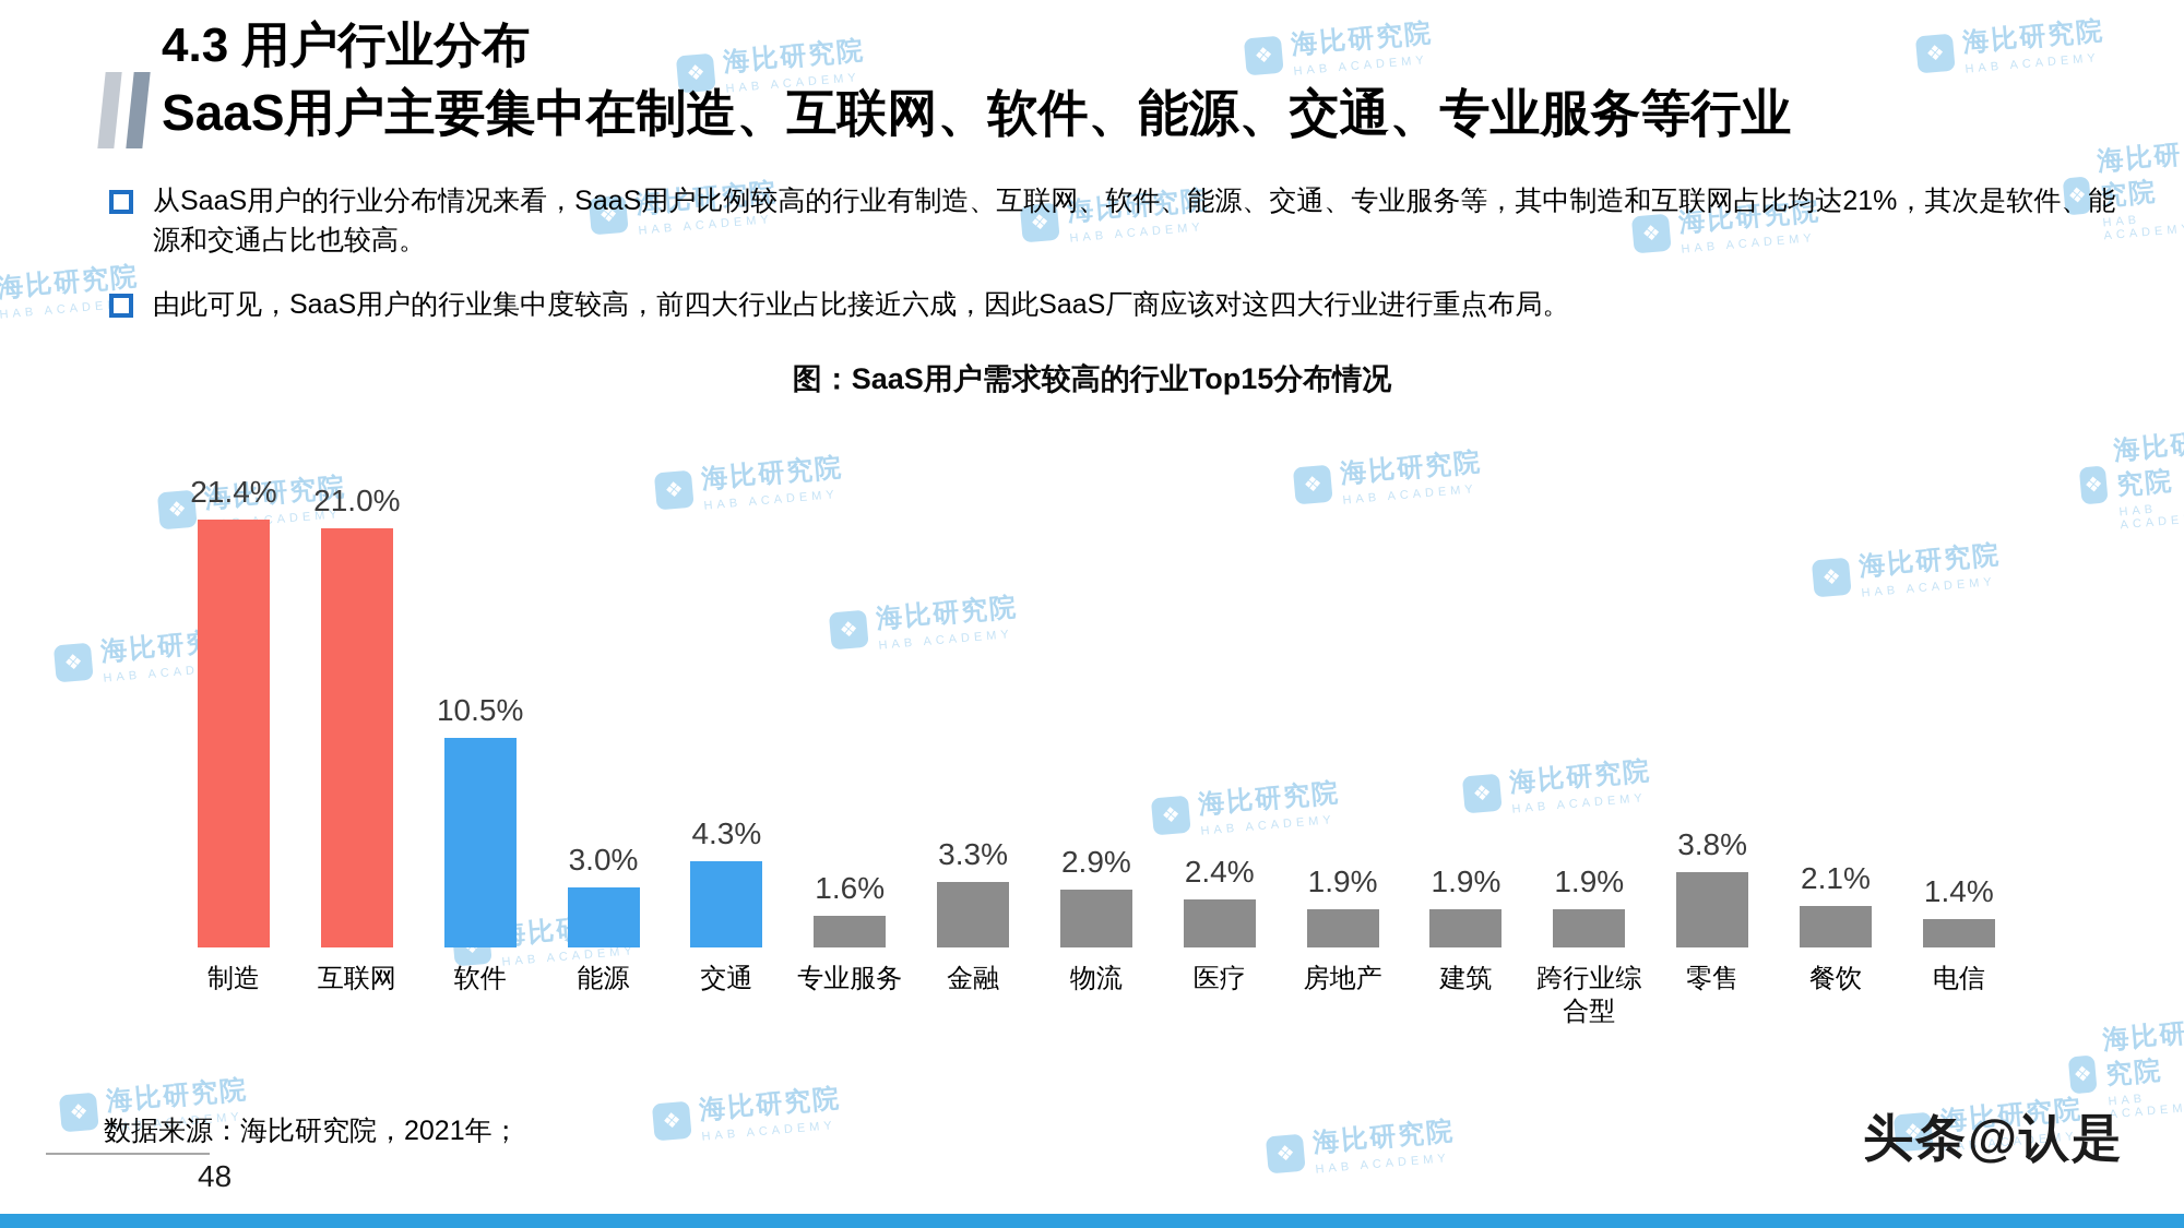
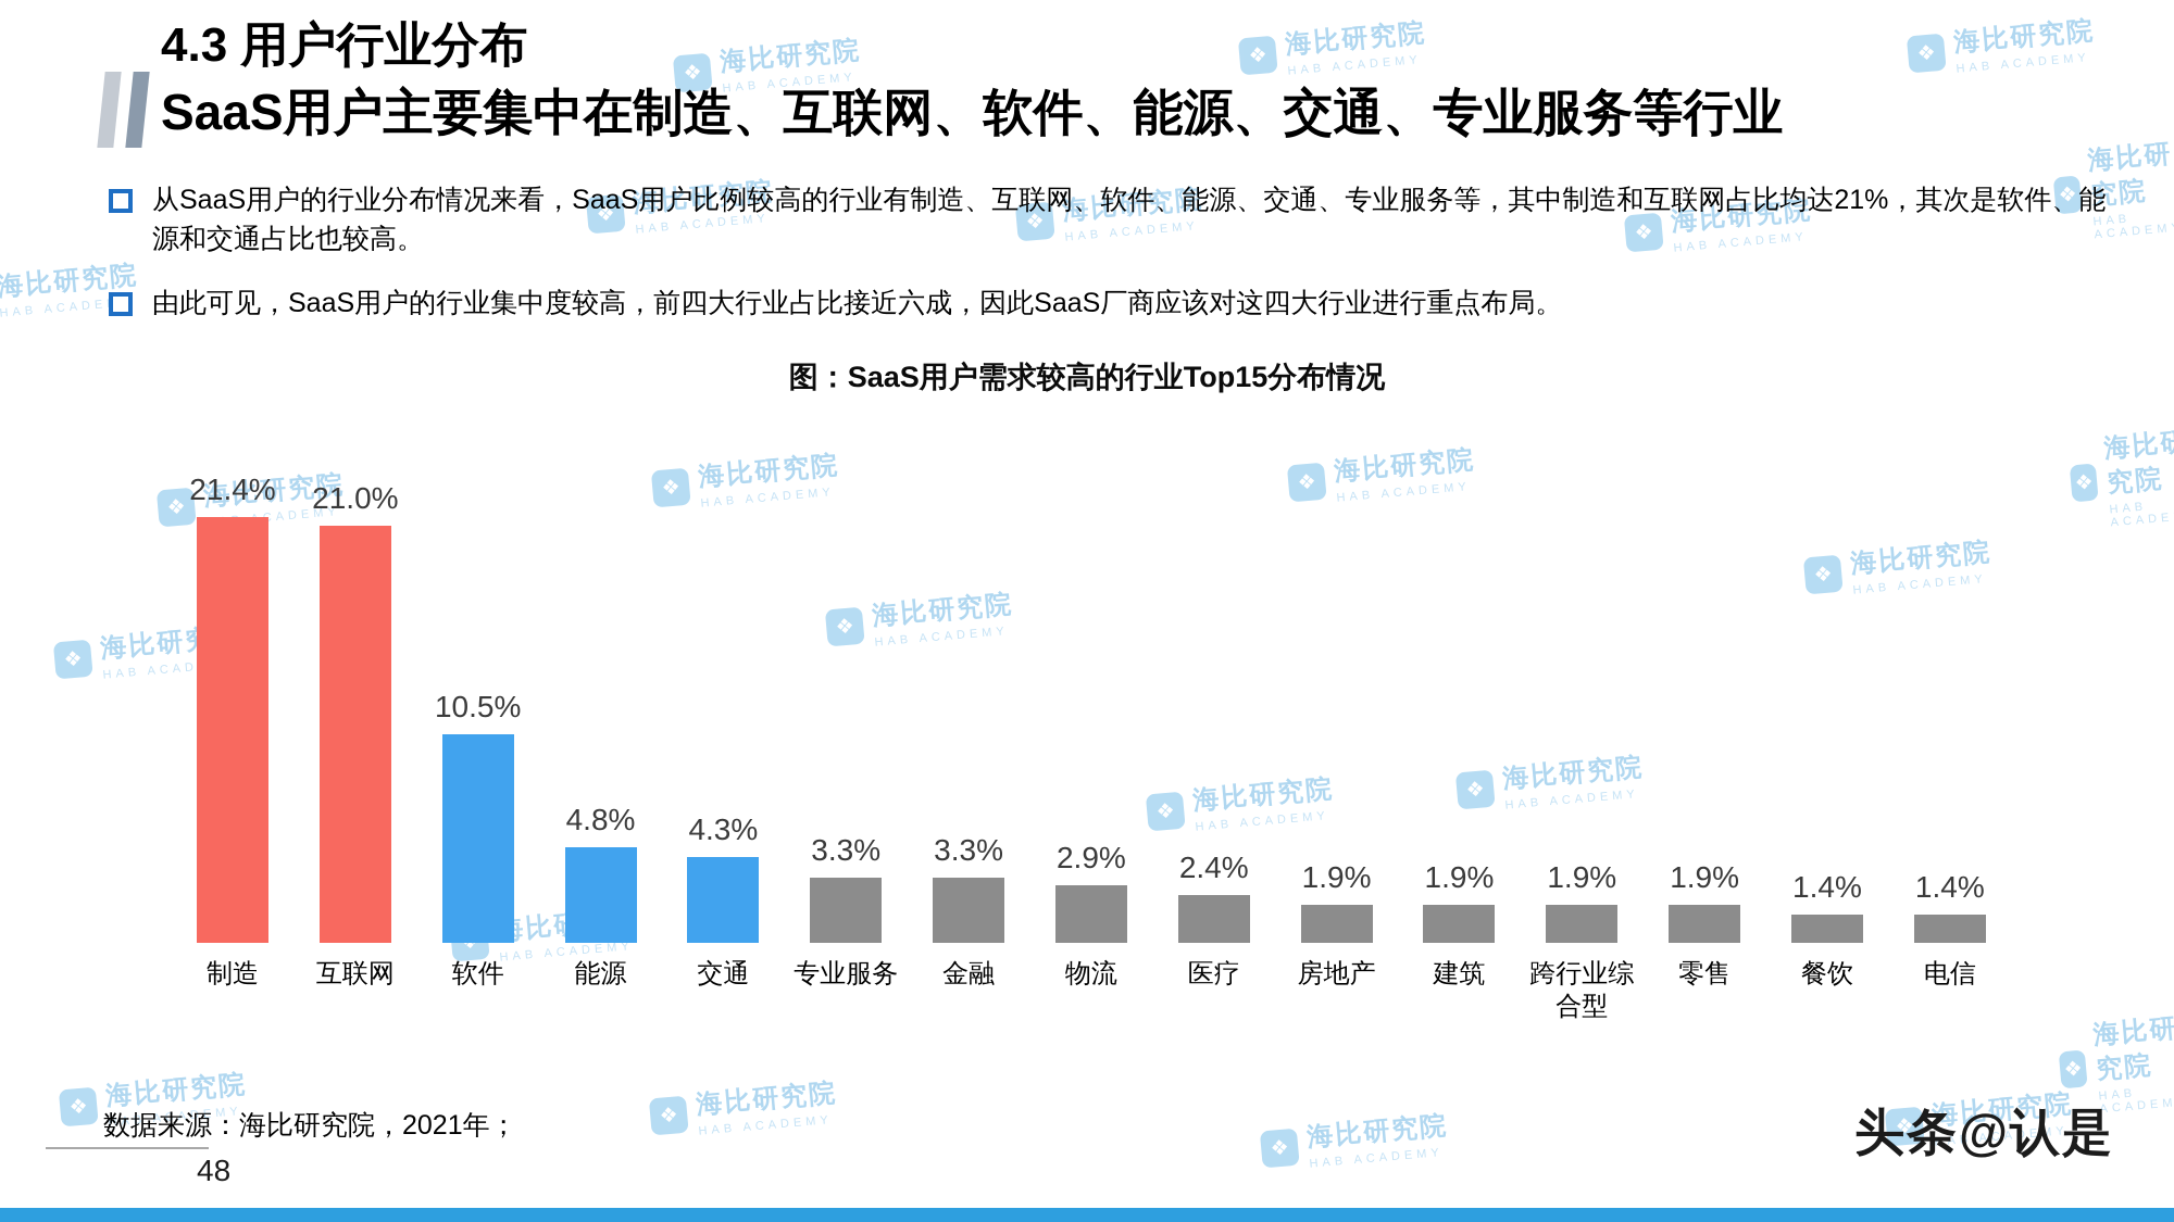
能源: 3.0% -> 4.8%
专业服务: 1.6% -> 3.3%
零售: 3.8% -> 1.9%
餐饮: 2.1% -> 1.4%
